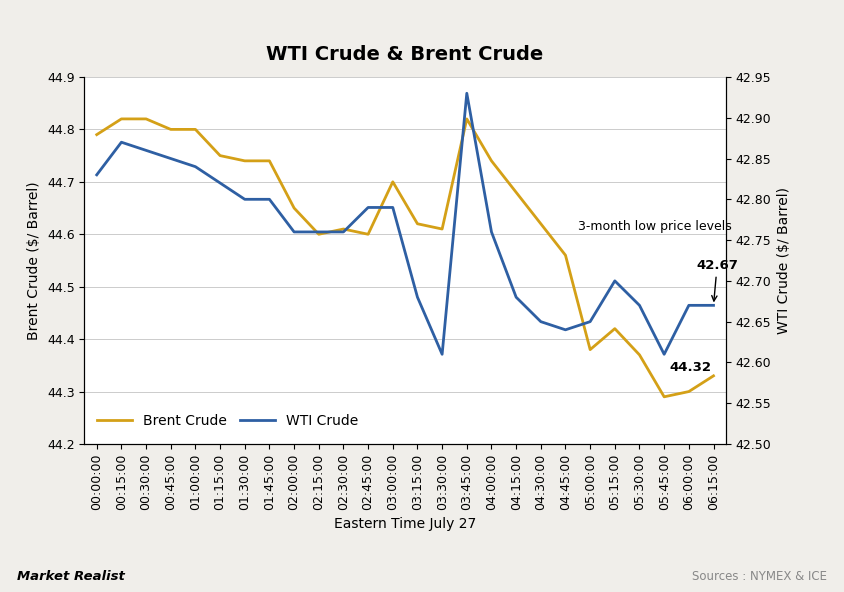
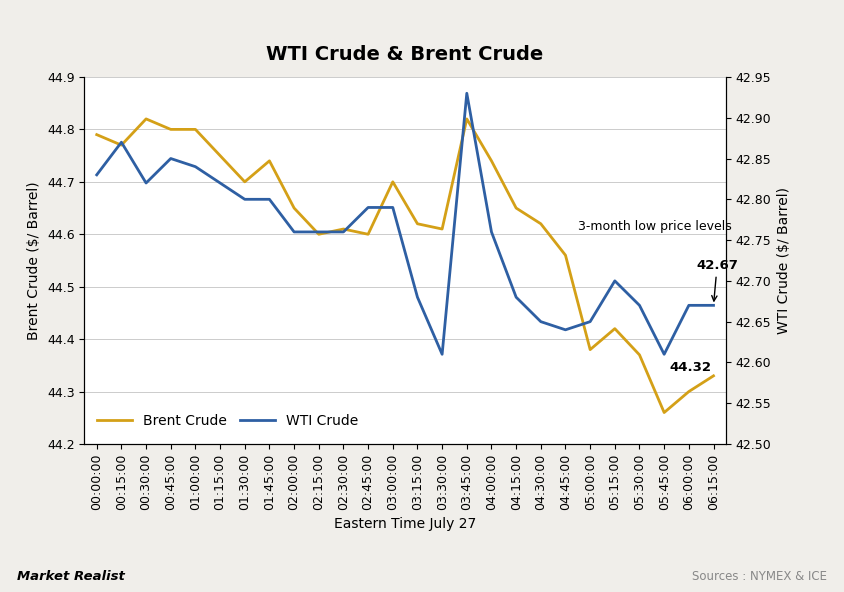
Brent Crude/00:15:00: 44.82 -> 44.77
WTI Crude/00:30:00: 42.86 -> 42.82
Brent Crude/01:30:00: 44.74 -> 44.70
Brent Crude/04:15:00: 44.68 -> 44.65
Brent Crude/05:45:00: 44.29 -> 44.26
